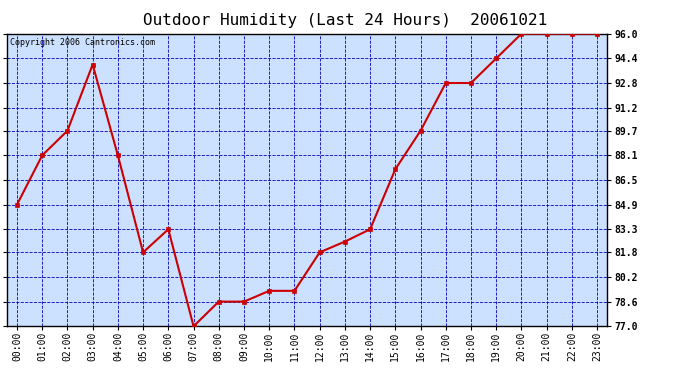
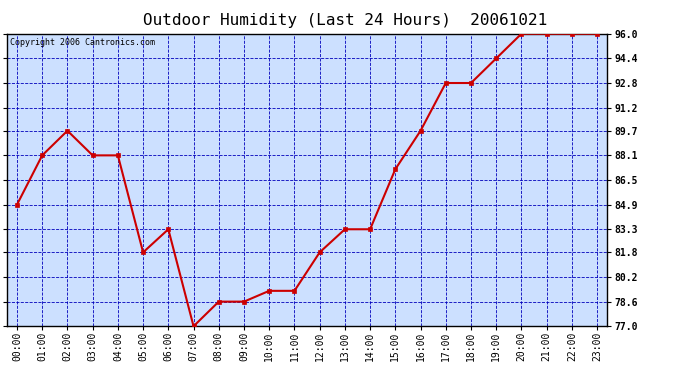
03:00: 94.0 -> 88.1
13:00: 82.5 -> 83.3
